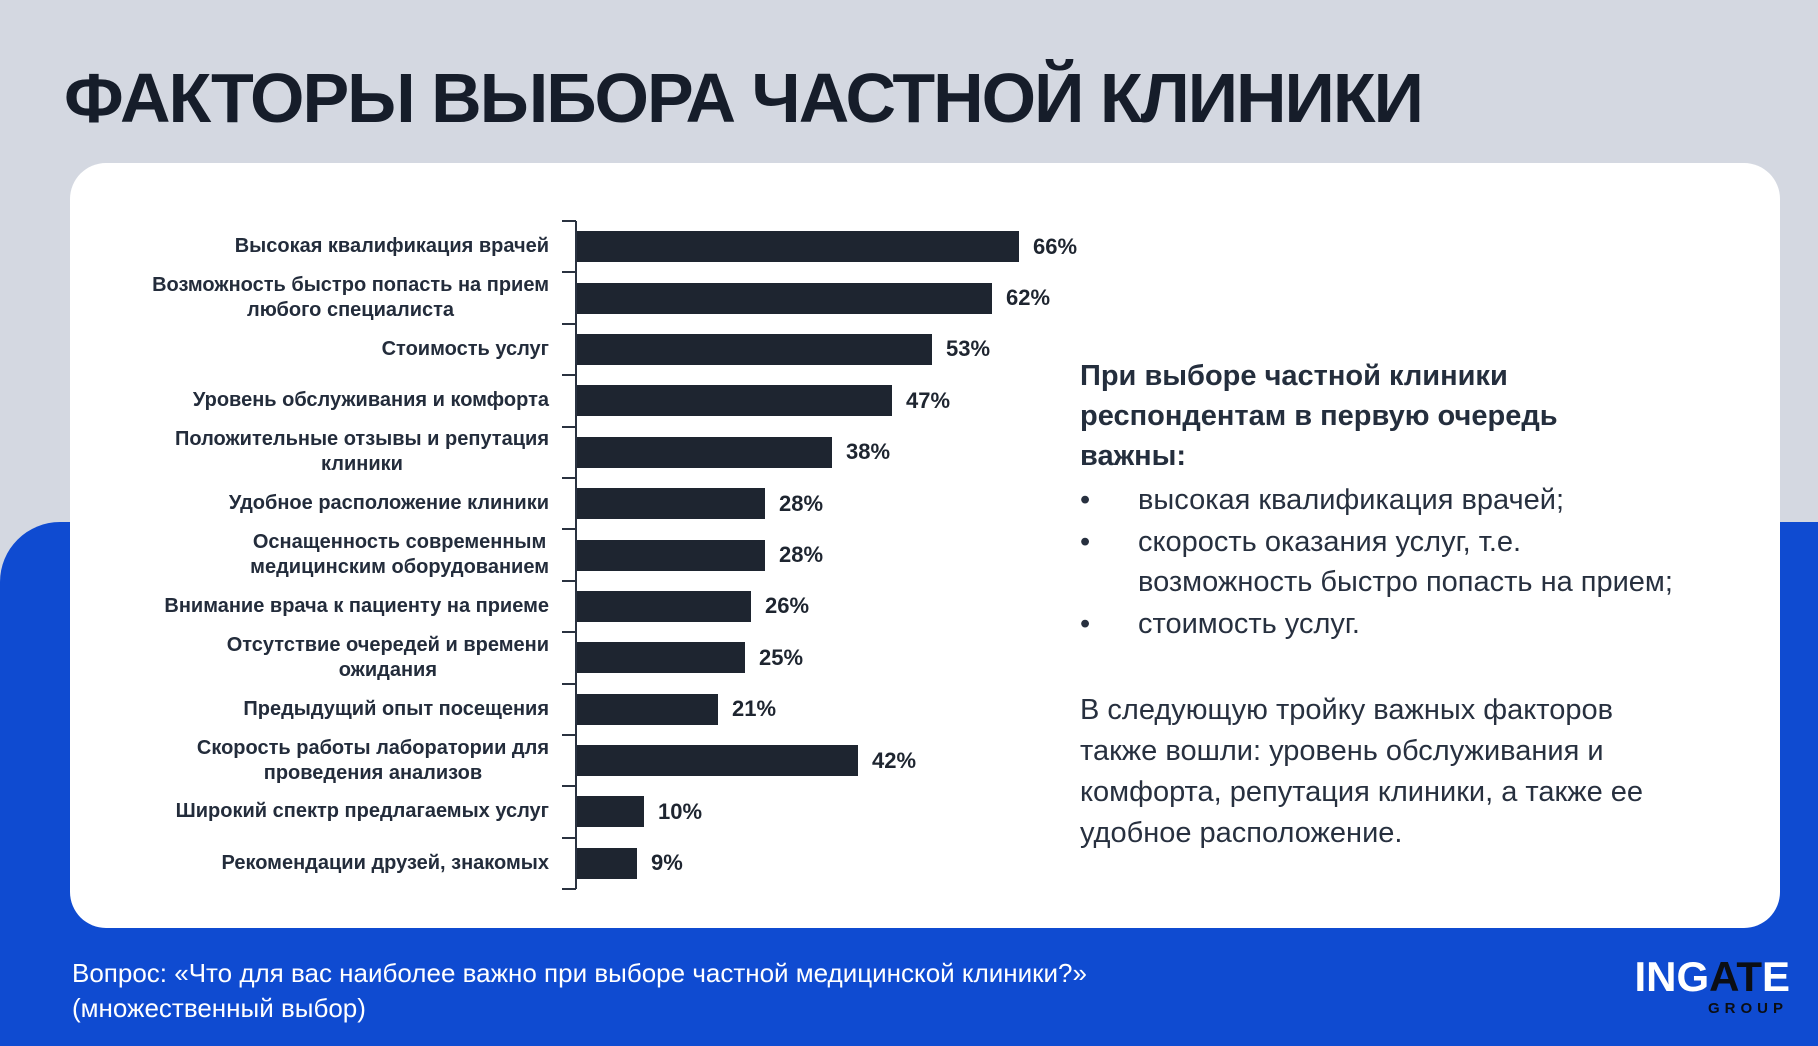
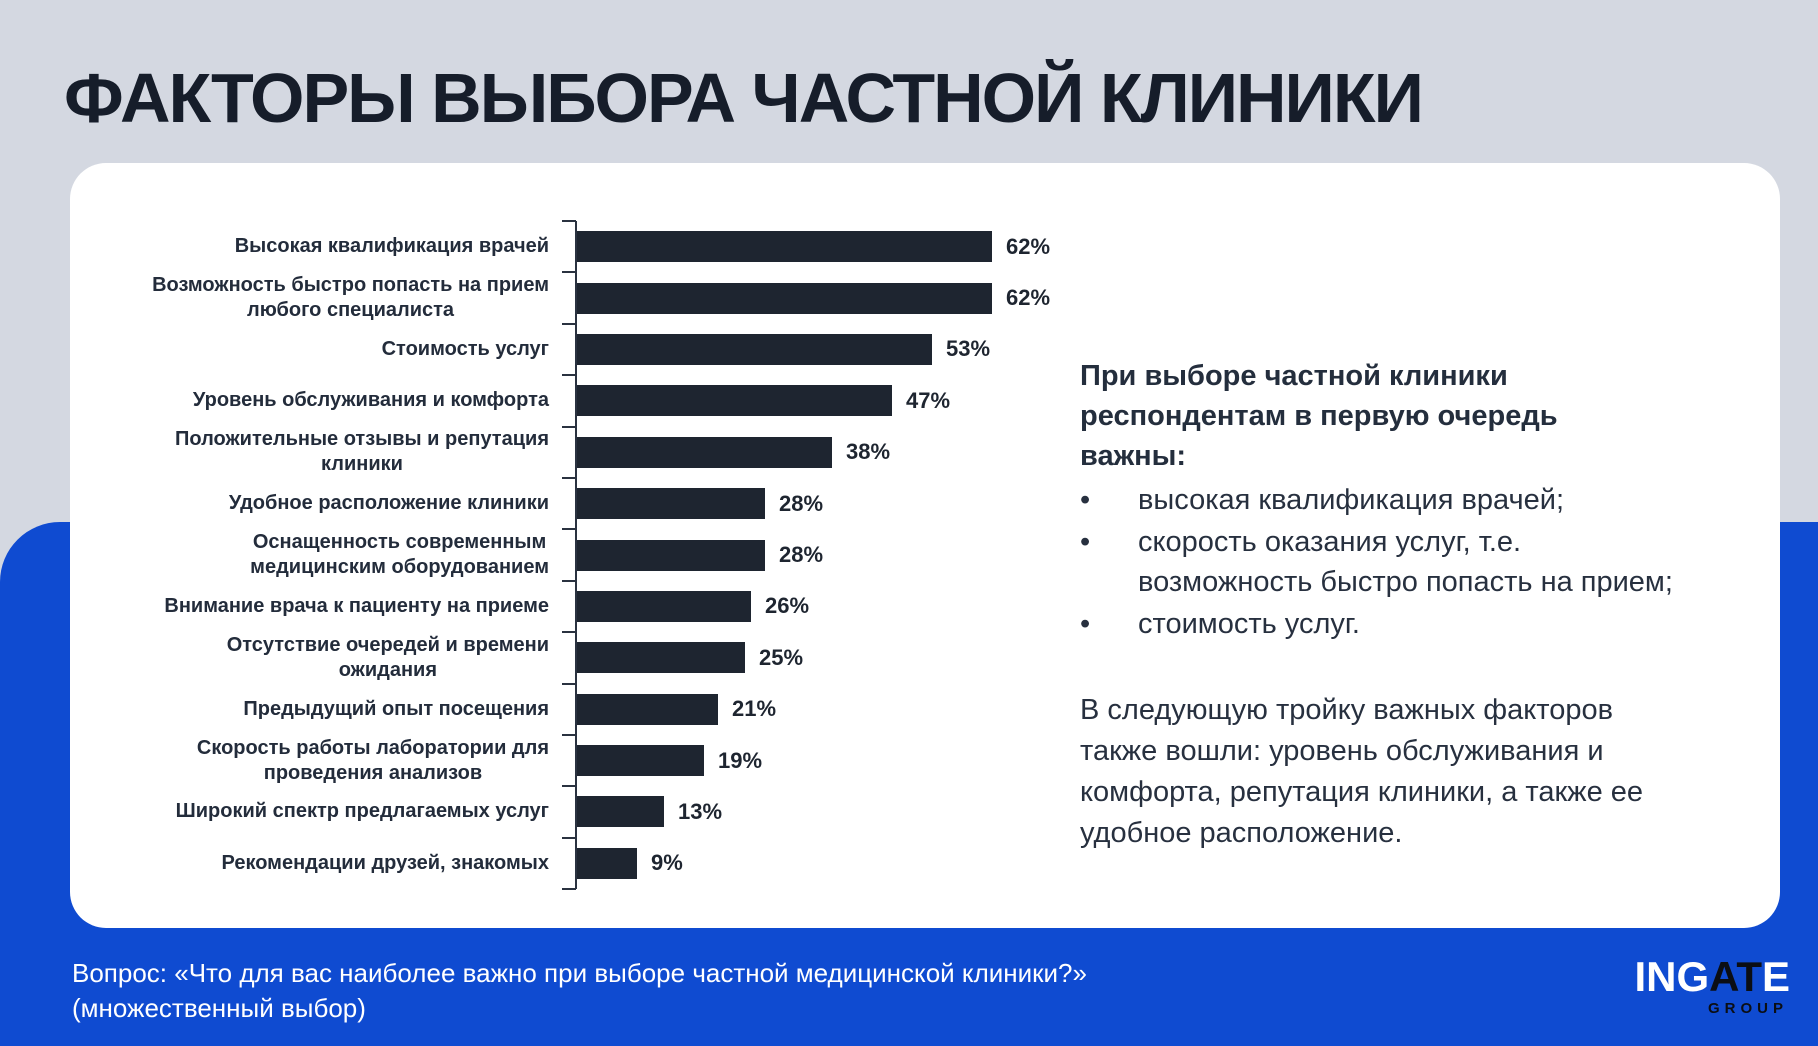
Высокая квалификация врачей: 66% -> 62%
Скорость работы лаборатории для проведения анализов: 42% -> 19%
Широкий спектр предлагаемых услуг: 10% -> 13%
